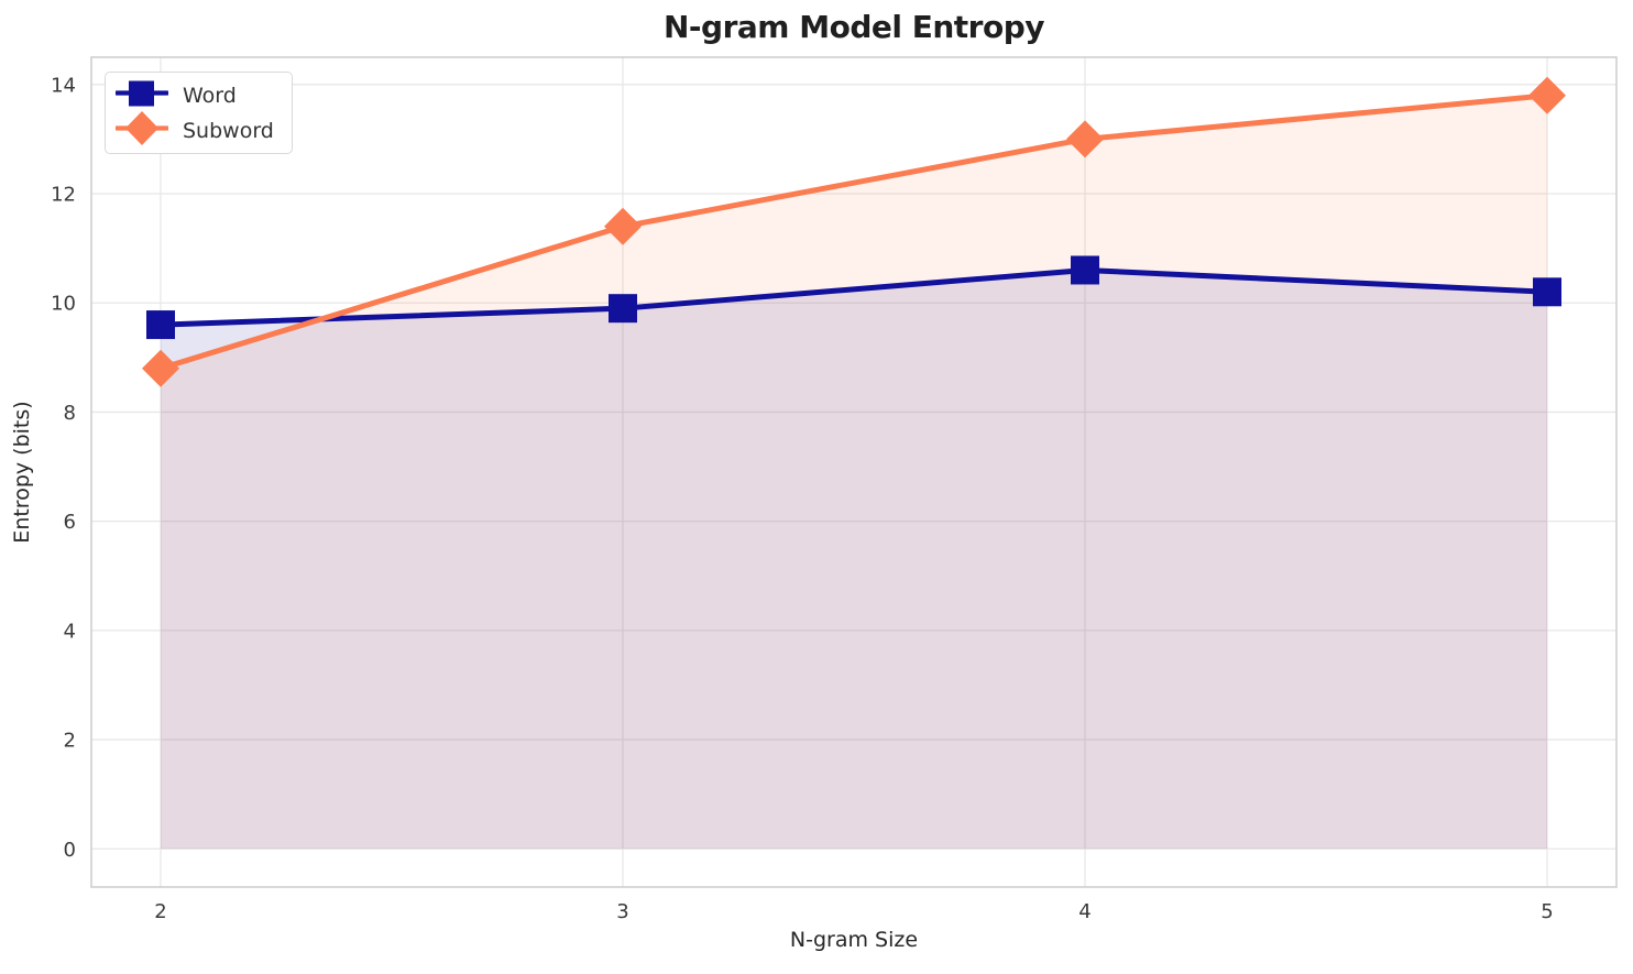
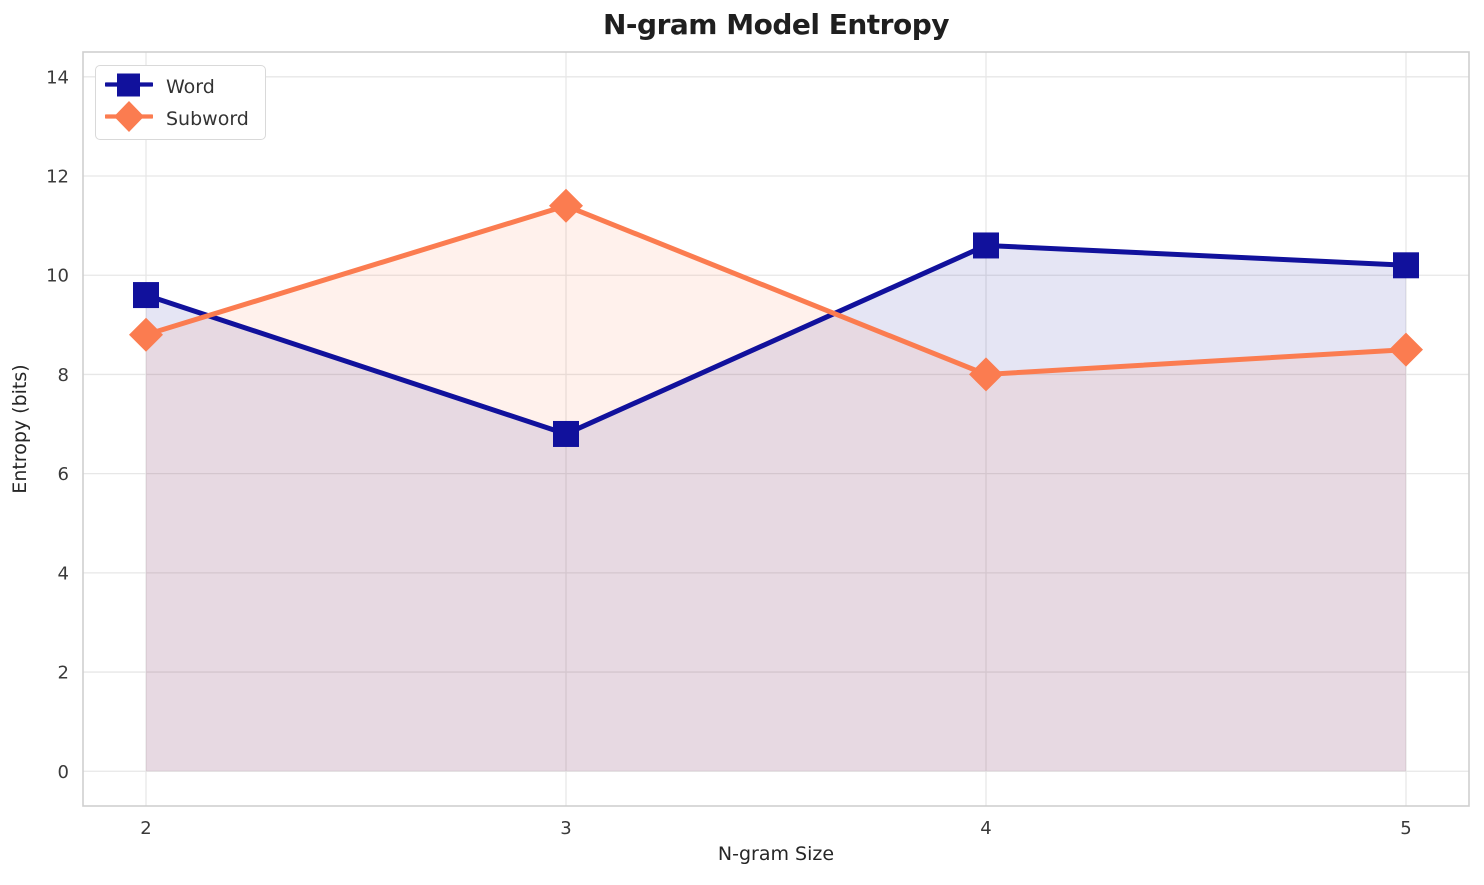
Word/3: 9.9 -> 6.8
Subword/4: 13.0 -> 8.0
Subword/5: 13.8 -> 8.5
